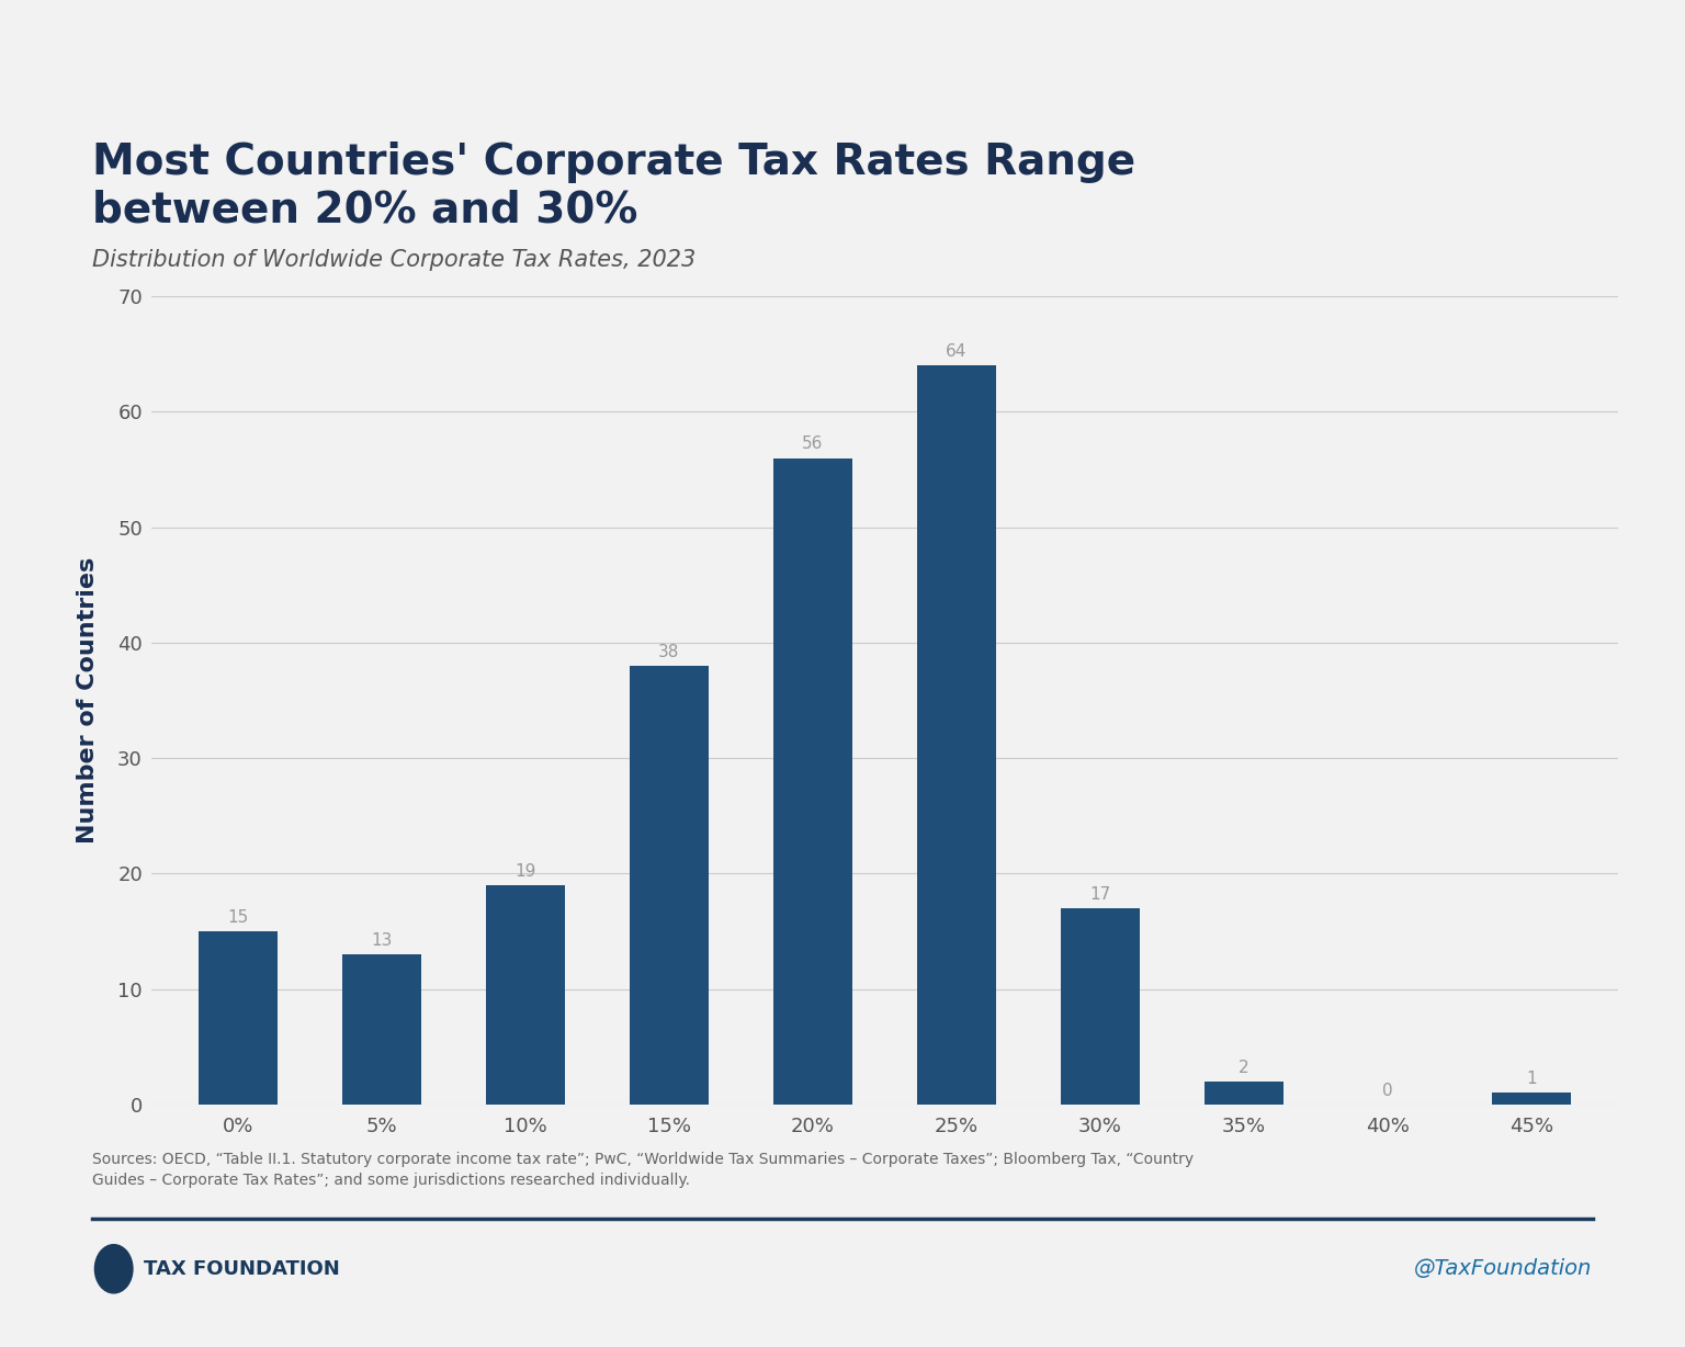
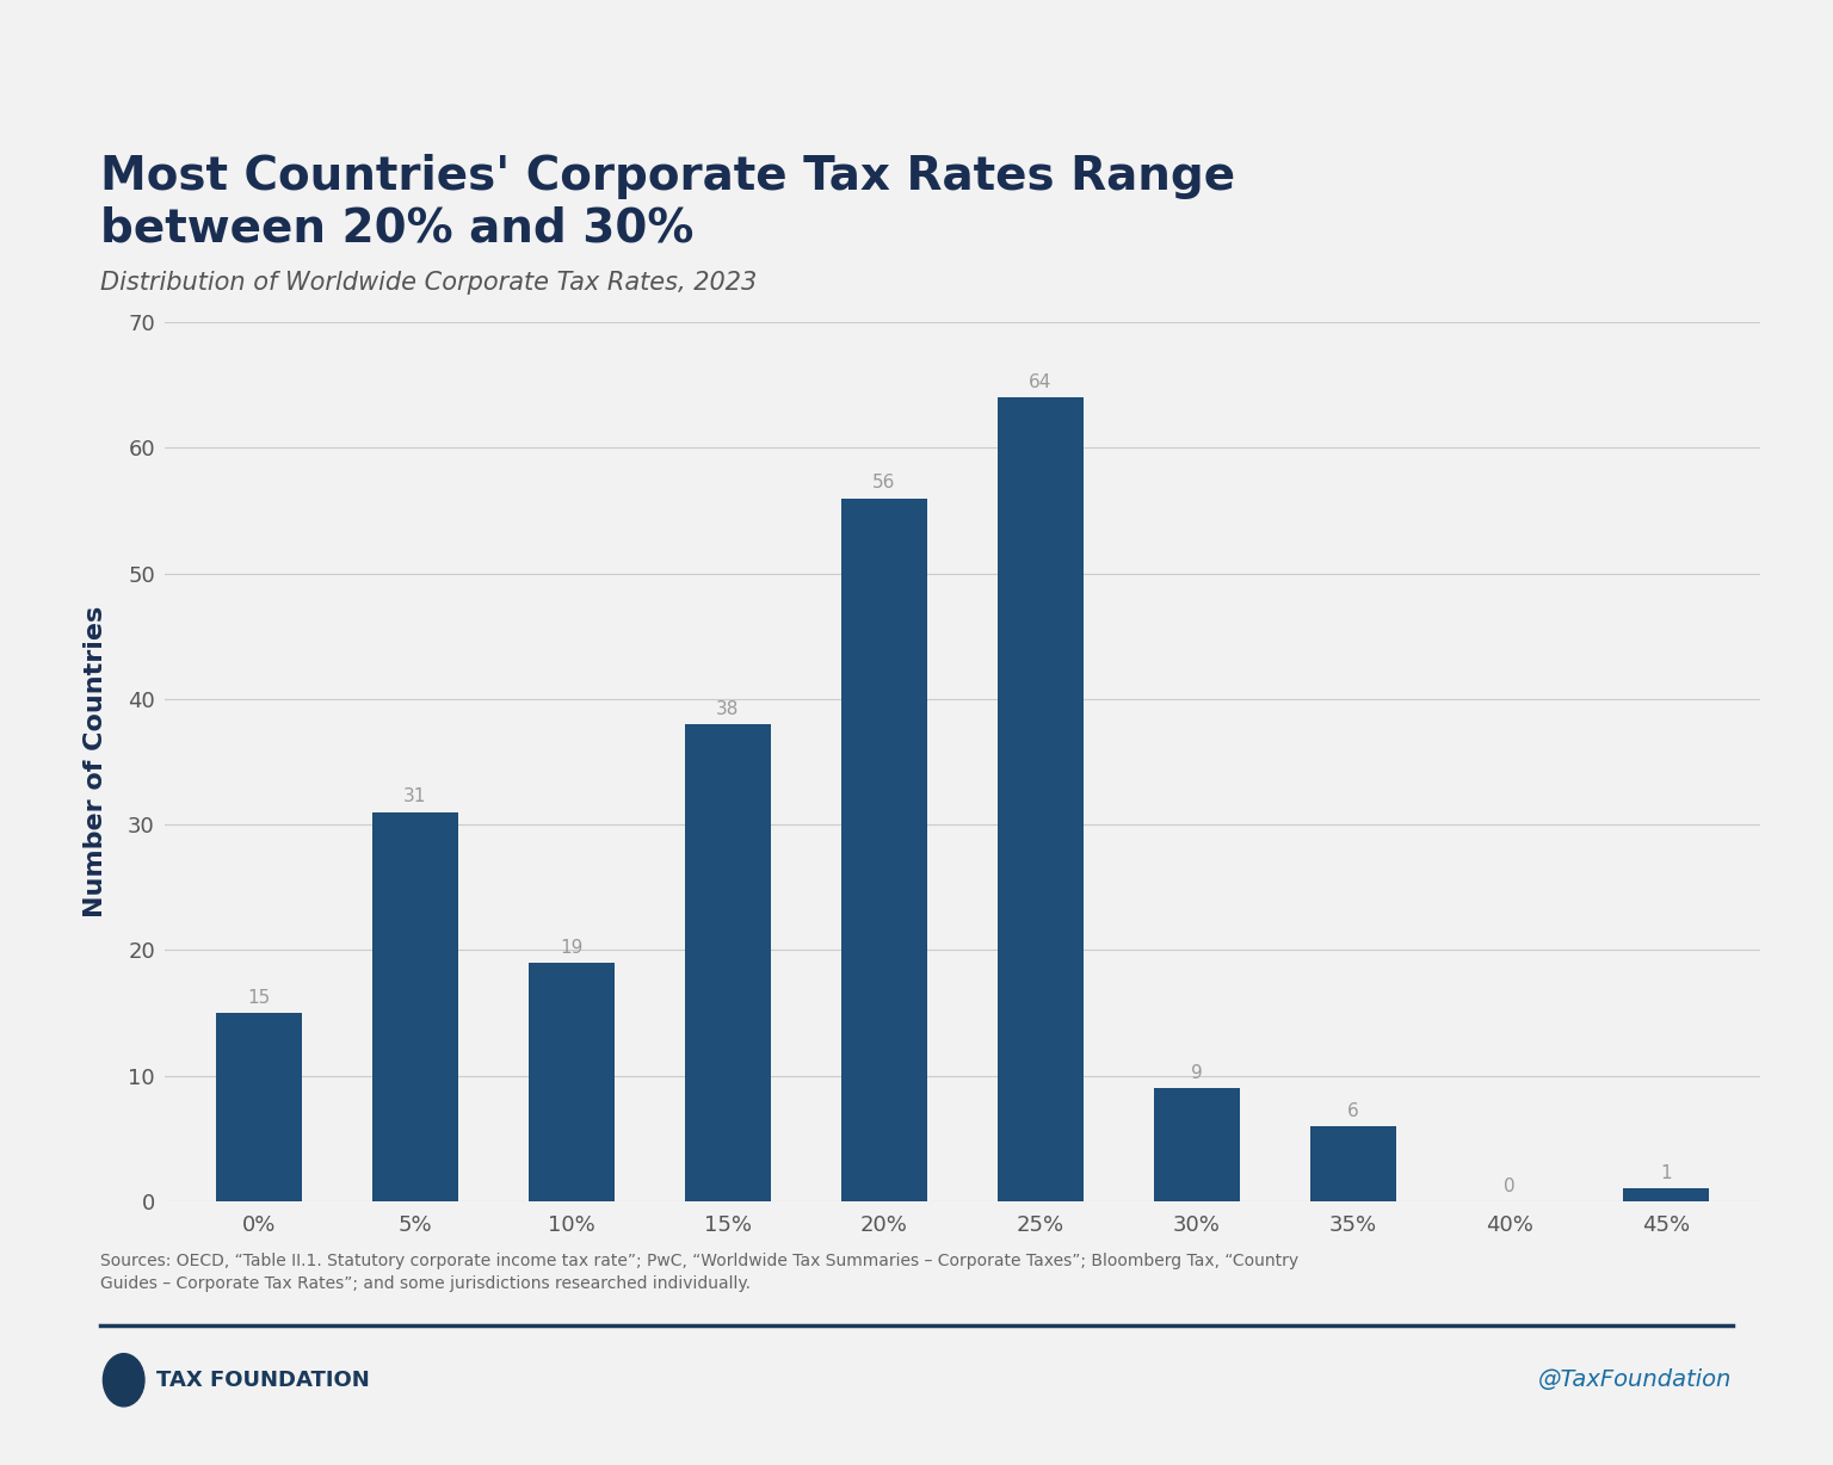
5%: 13 -> 31
30%: 17 -> 9
35%: 2 -> 6
